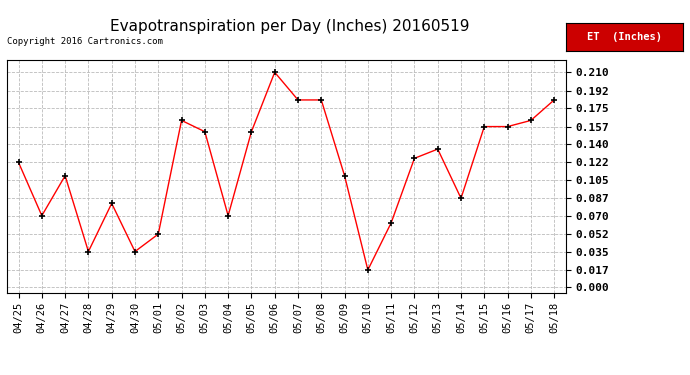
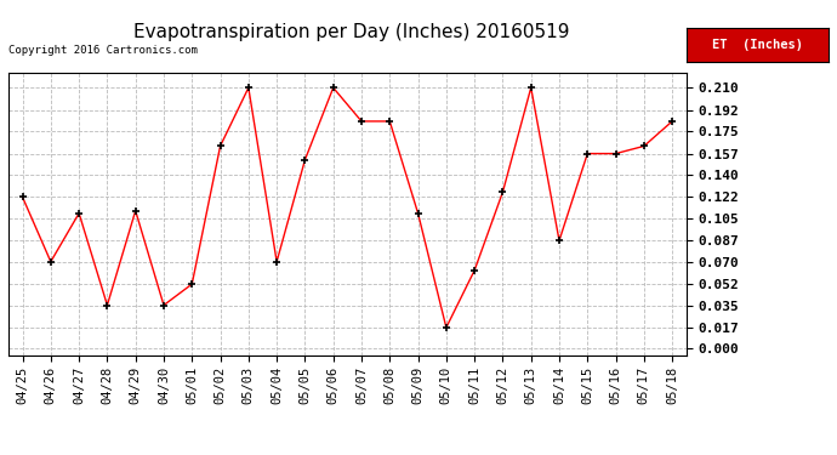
04/29: 0.082 -> 0.111
05/03: 0.152 -> 0.210
05/13: 0.135 -> 0.210
